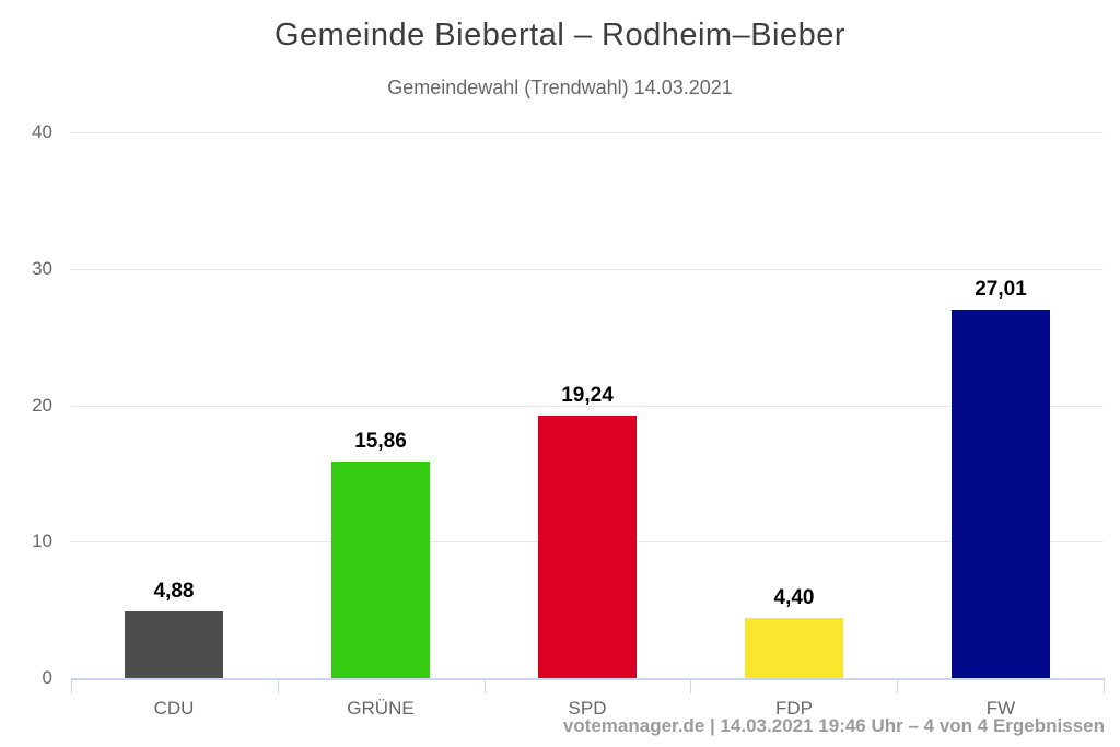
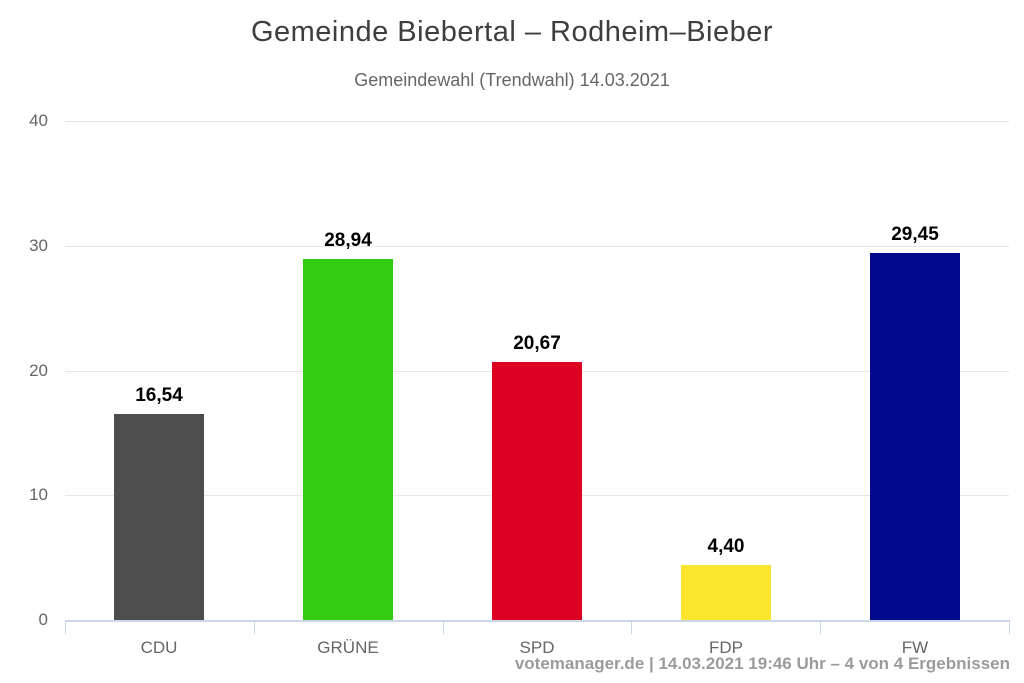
CDU: 4,88 -> 16,54
GRÜNE: 15,86 -> 28,94
SPD: 19,24 -> 20,67
FW: 27,01 -> 29,45
